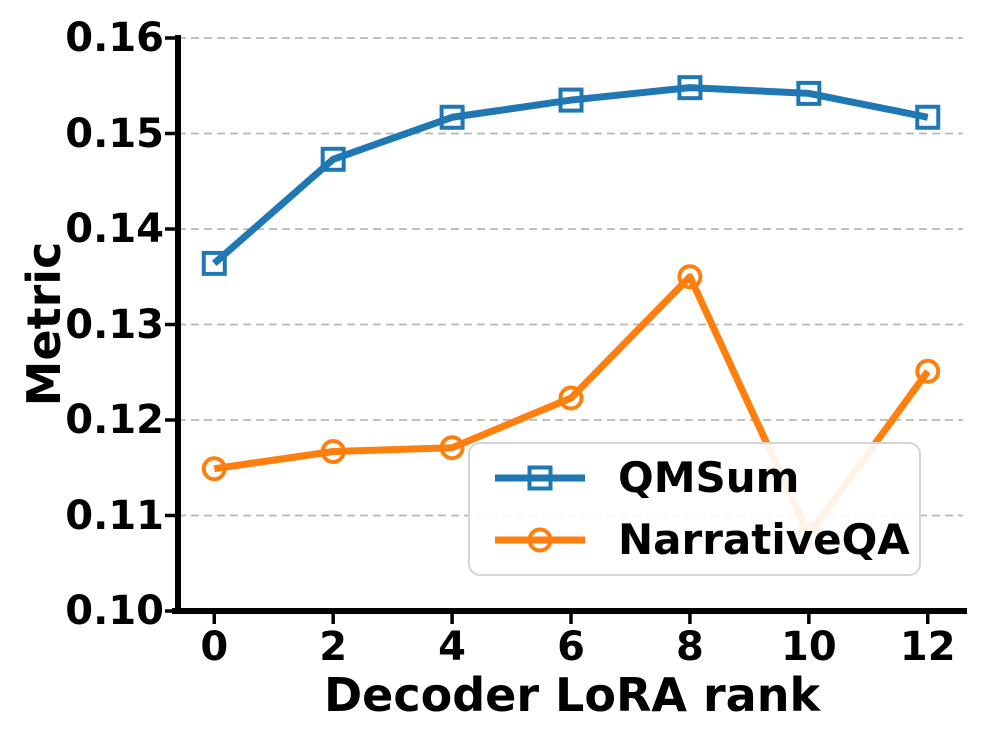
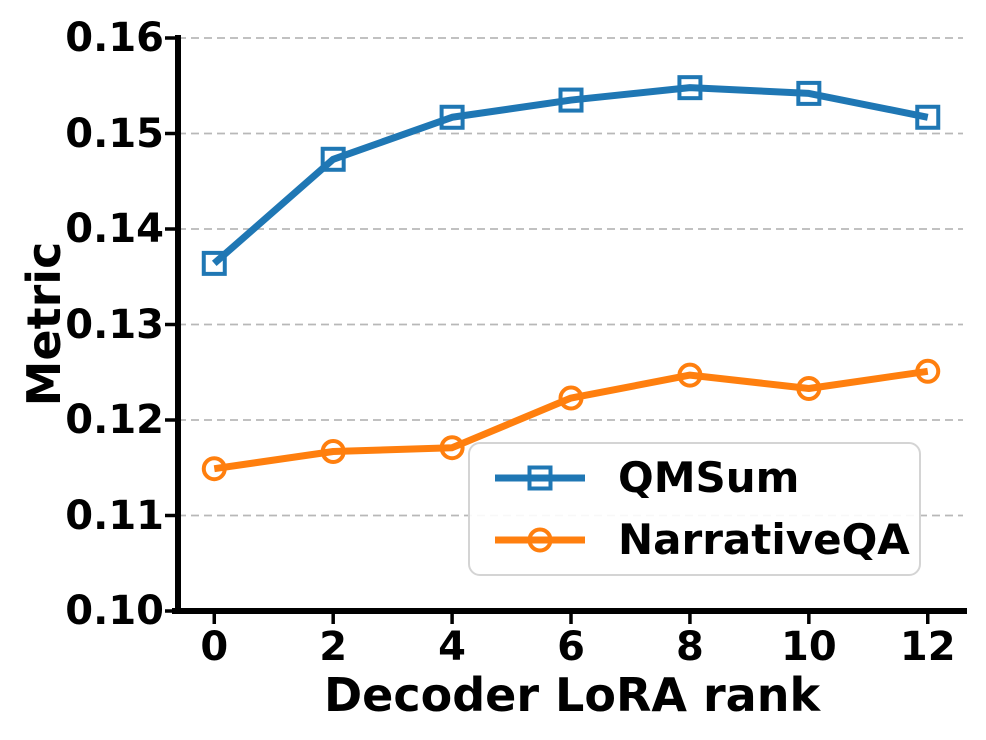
NarrativeQA/8: 0.135 -> 0.125
NarrativeQA/10: 0.108 -> 0.123
